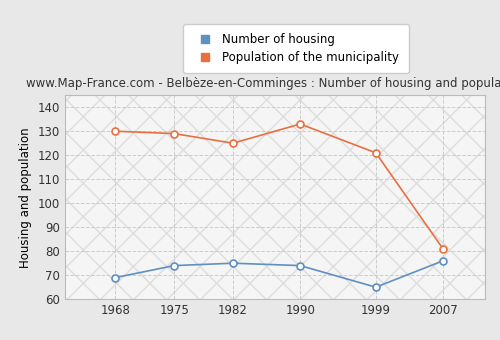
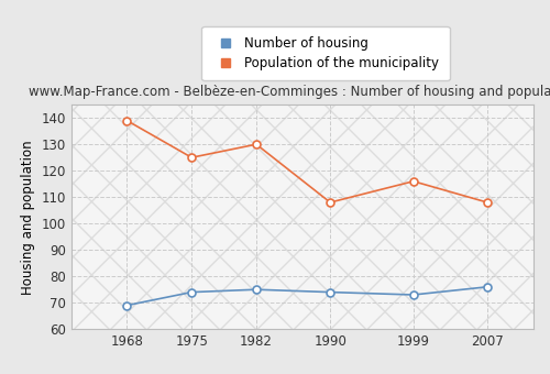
Population of the municipality/1968: 130 -> 139
Population of the municipality/1975: 129 -> 125
Population of the municipality/1982: 125 -> 130
Population of the municipality/1990: 133 -> 108
Number of housing/1999: 65 -> 73
Population of the municipality/1999: 121 -> 116
Population of the municipality/2007: 81 -> 108
